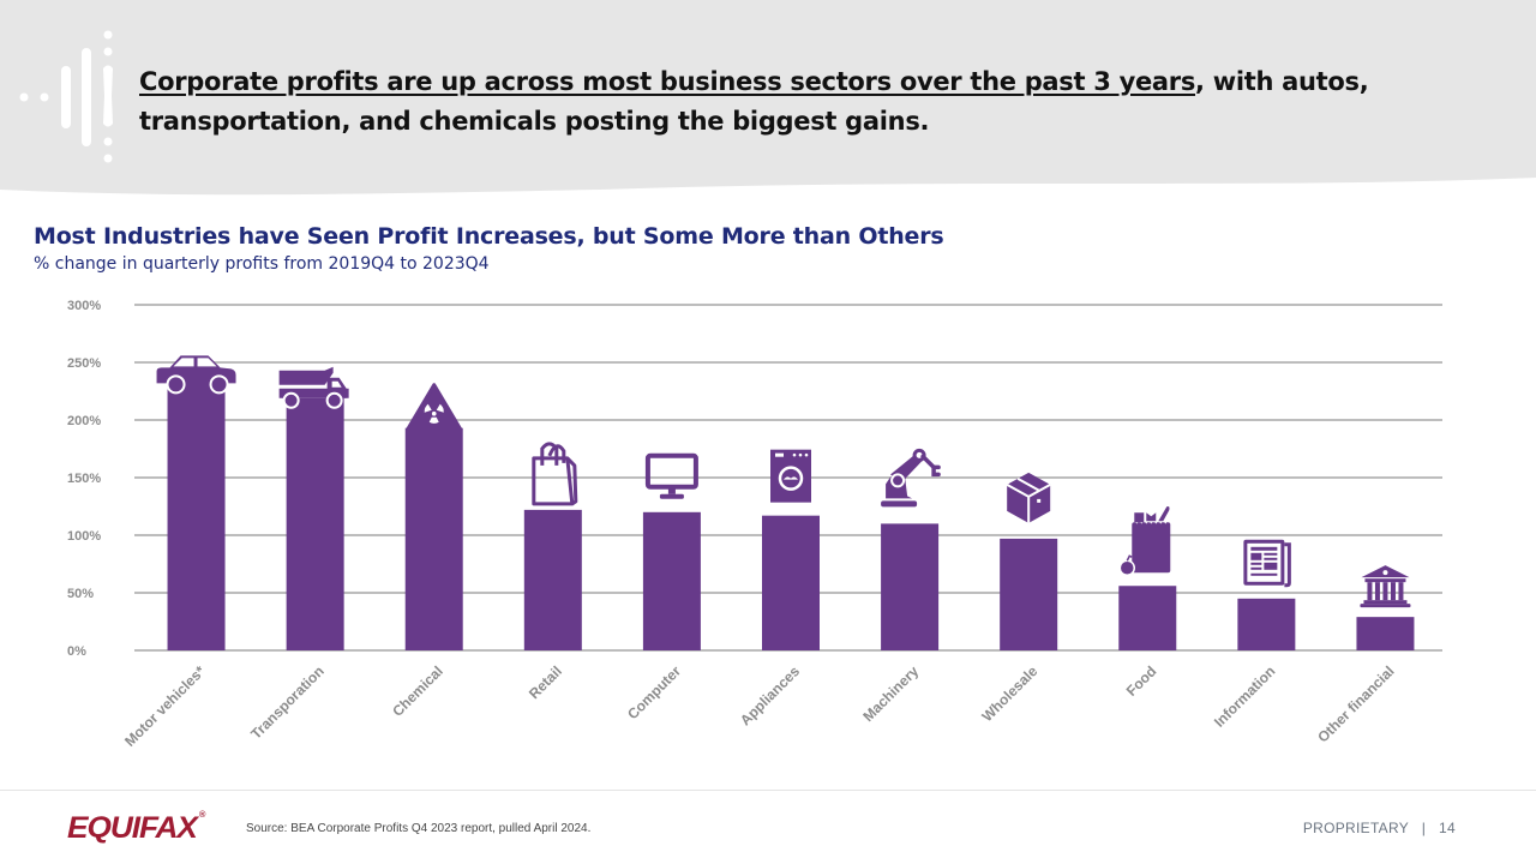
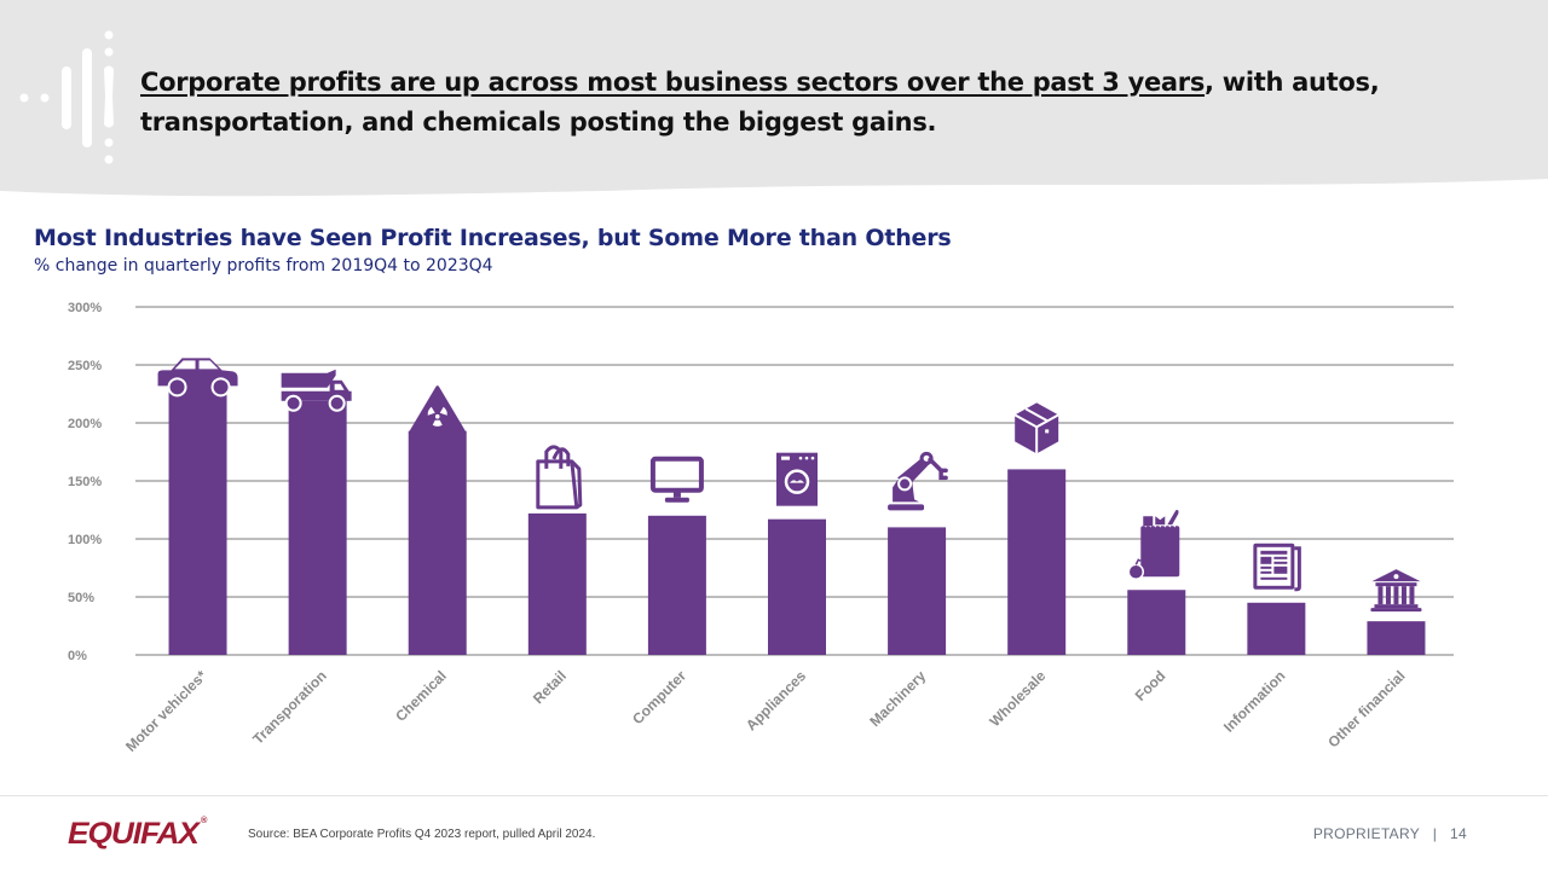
Wholesale: 100% -> 160%
